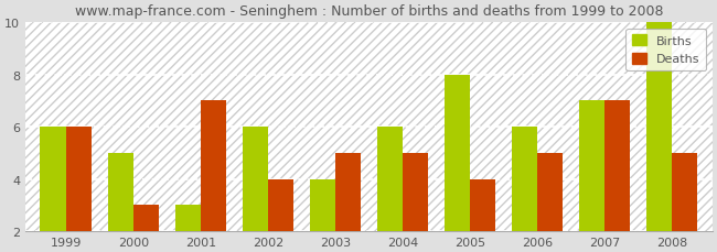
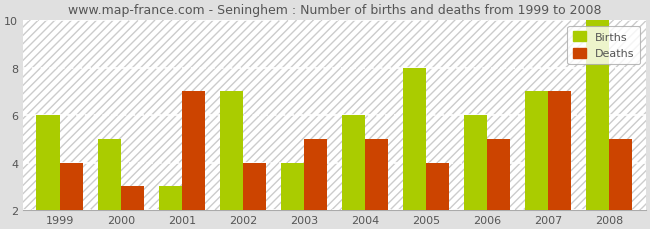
Deaths/1999: 6 -> 4
Births/2002: 6 -> 7
